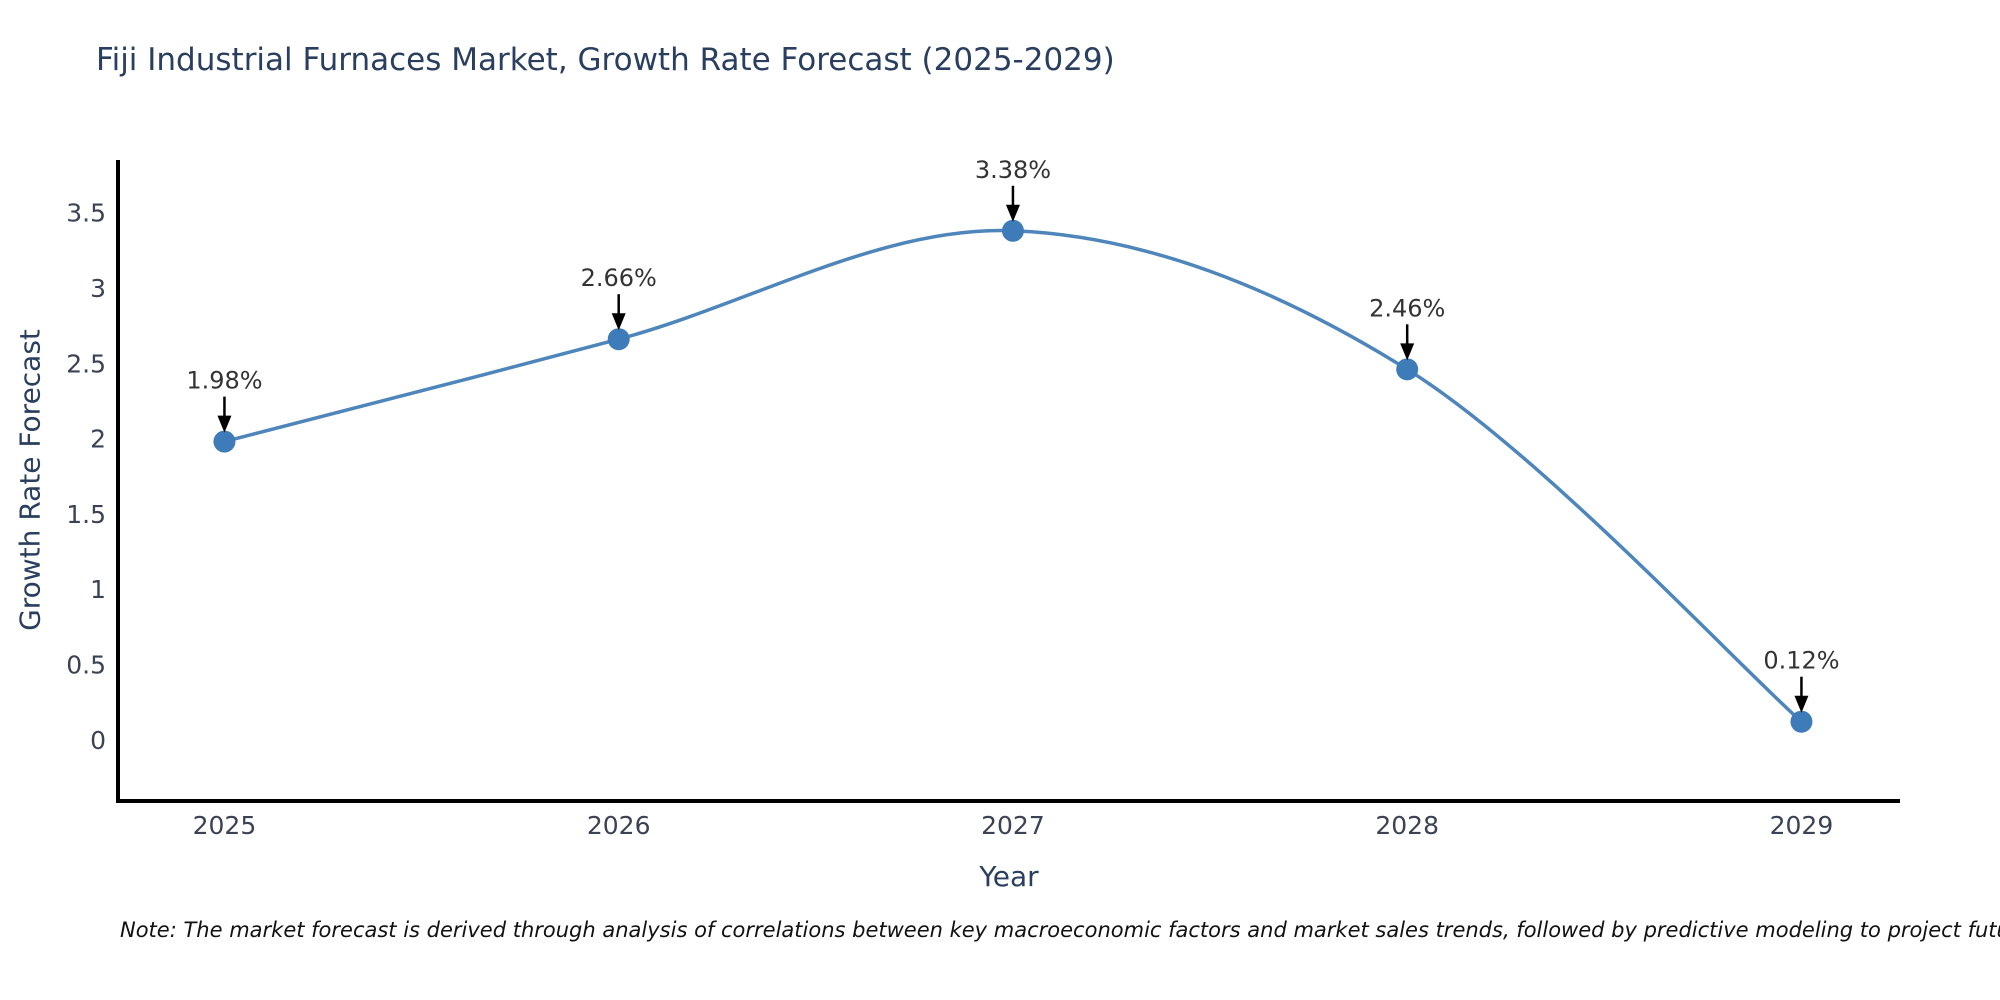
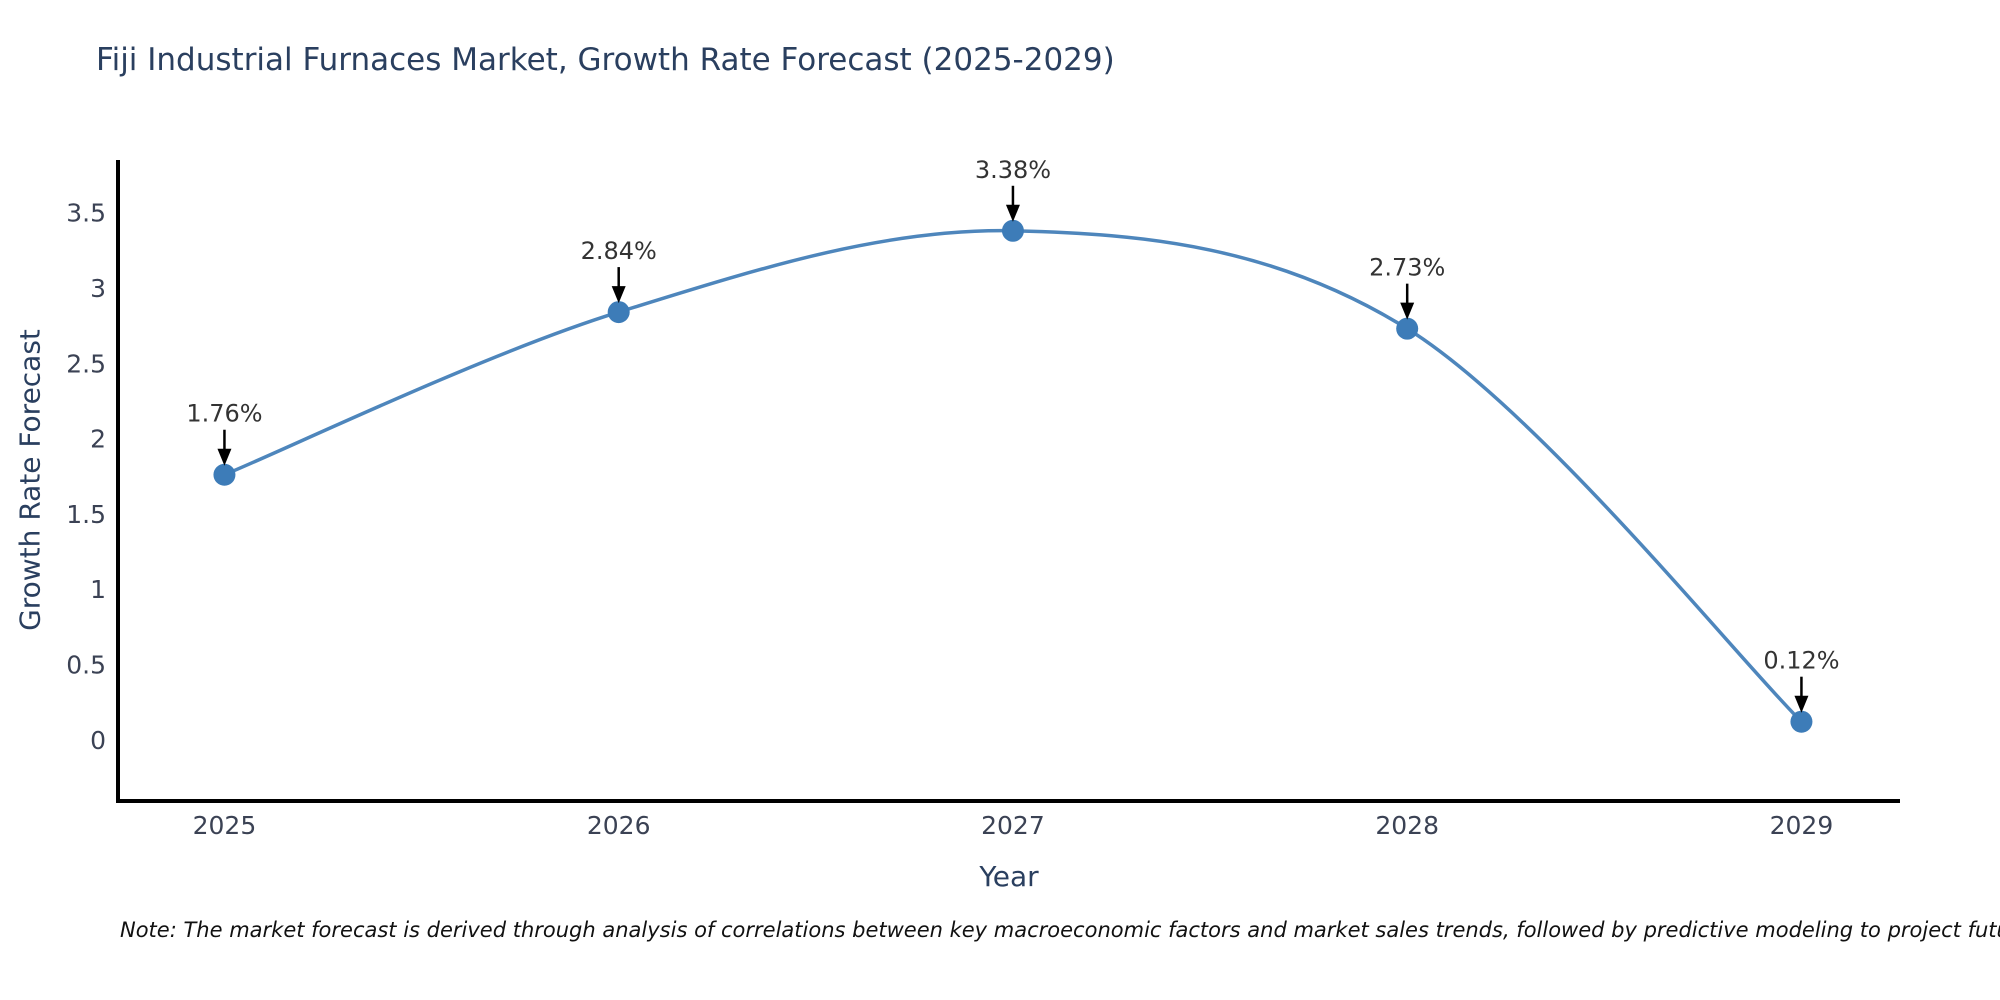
2025: 1.98% -> 1.76%
2026: 2.66% -> 2.84%
2028: 2.46% -> 2.73%
